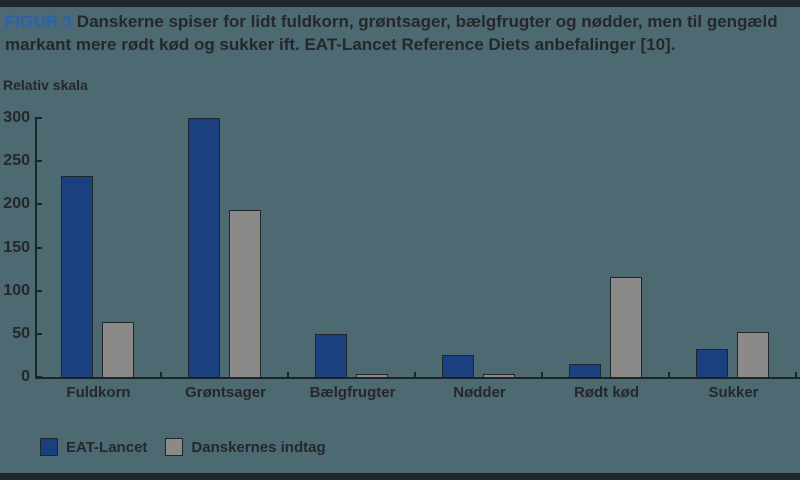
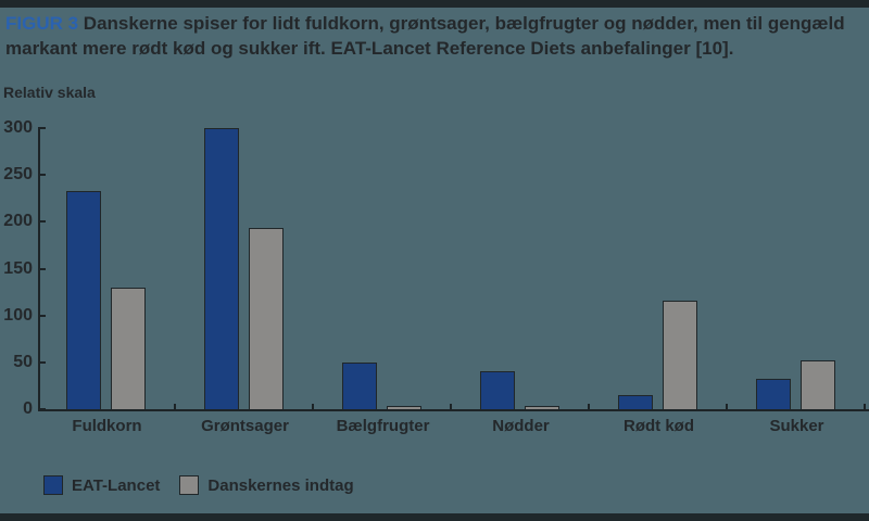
Danskernes indtag/Fuldkorn: 60 -> 130
EAT-Lancet/Nødder: 30 -> 40
